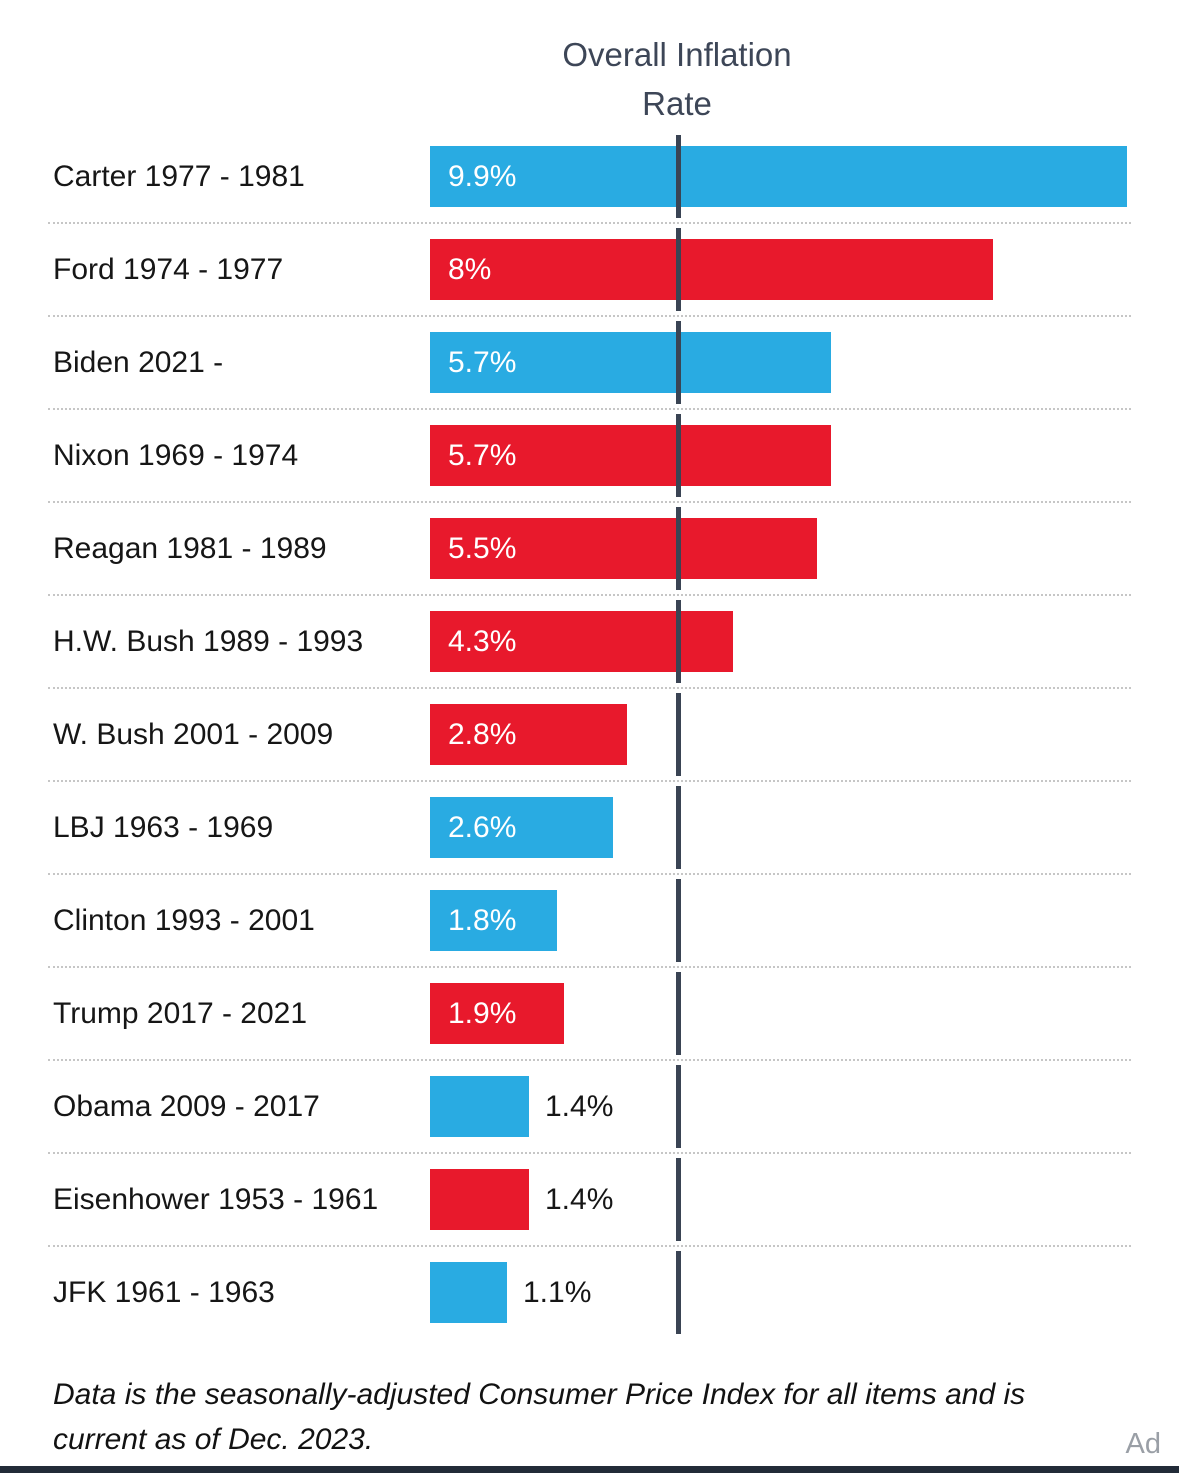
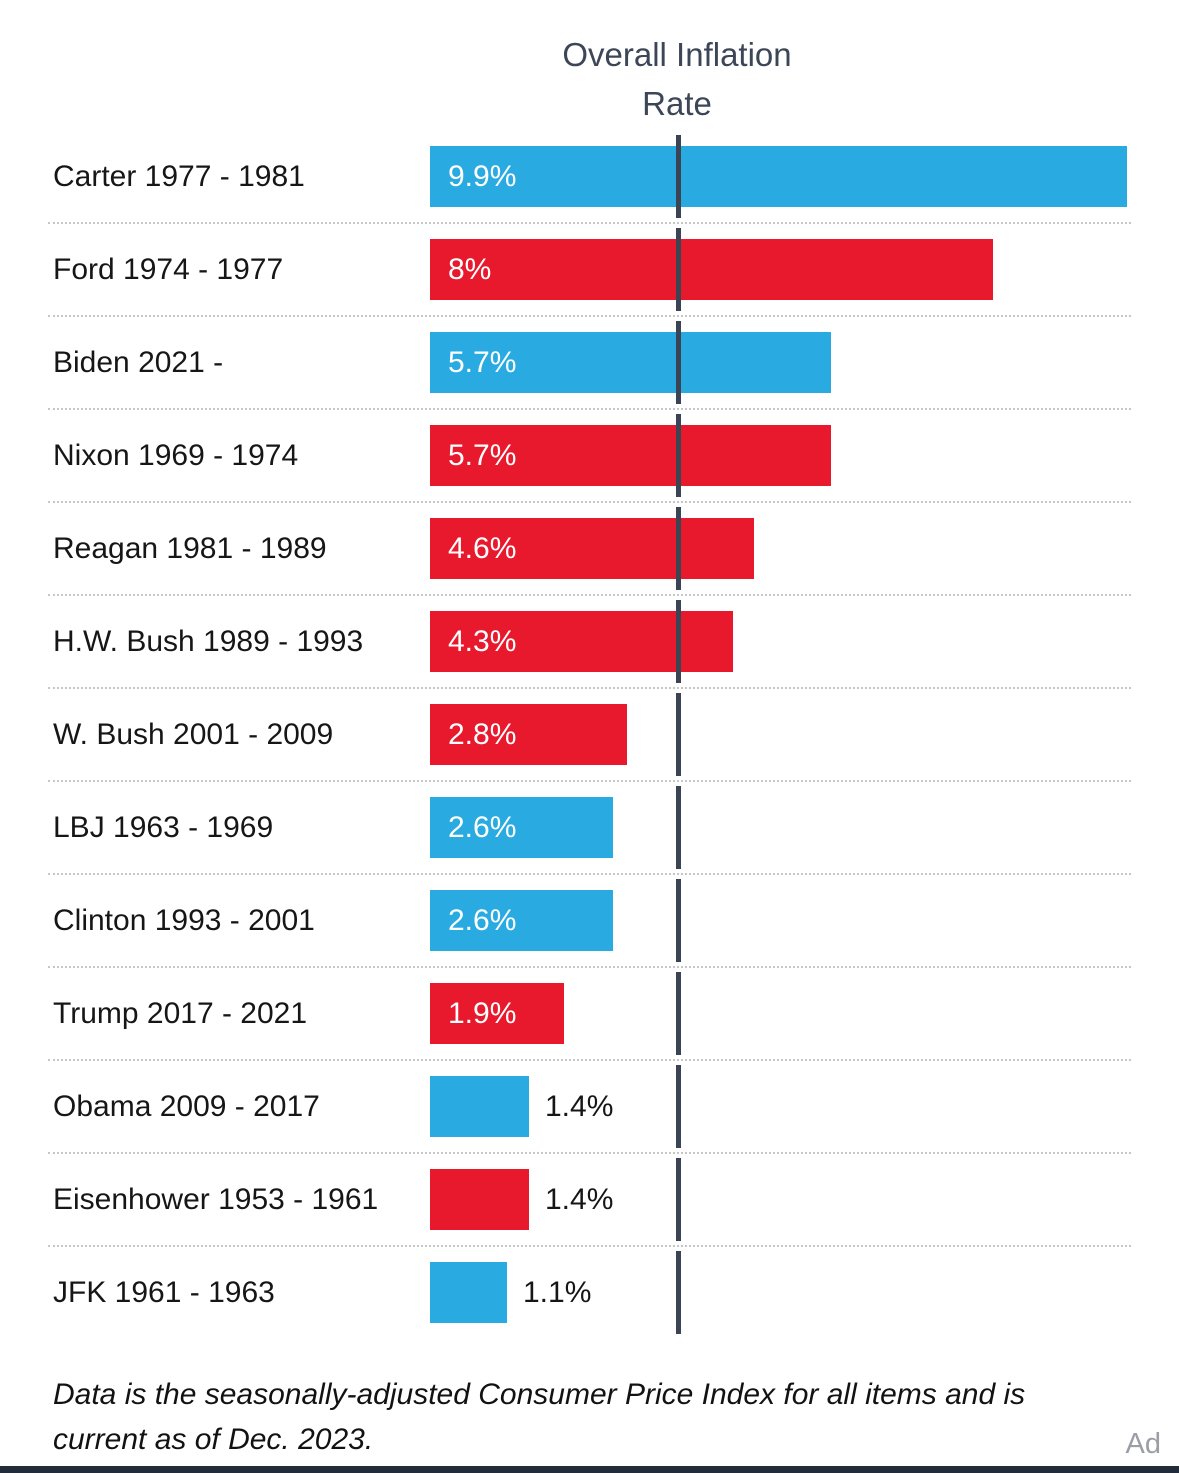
Reagan 1981 - 1989: 5.5% -> 4.6%
Clinton 1993 - 2001: 1.8% -> 2.6%
